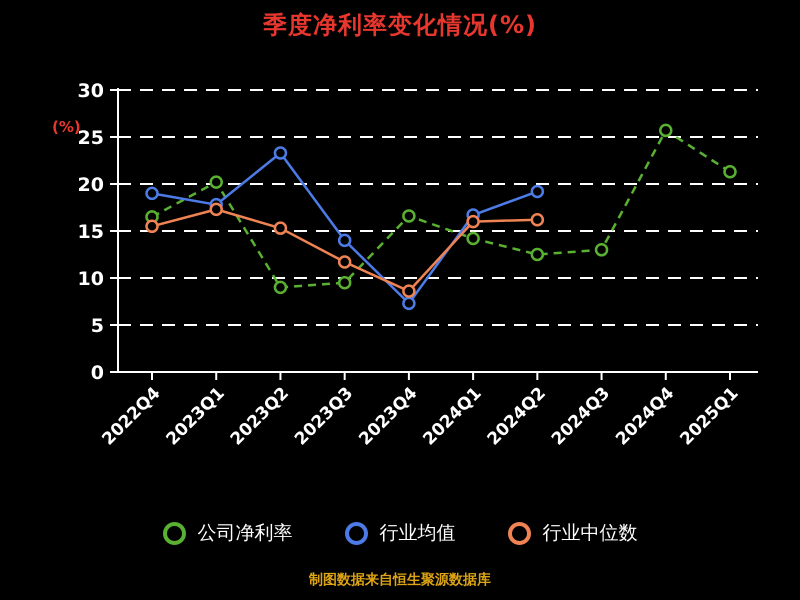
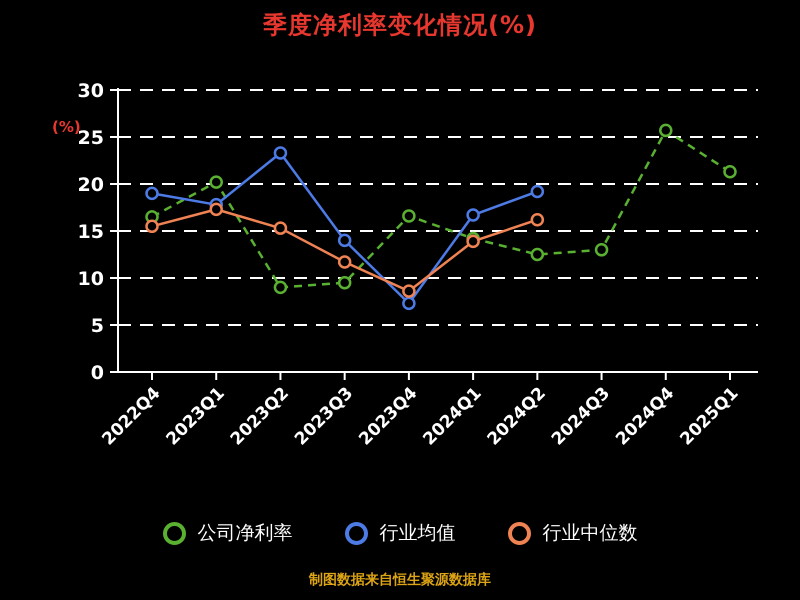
行业中位数/2024Q1: 16 -> 14
